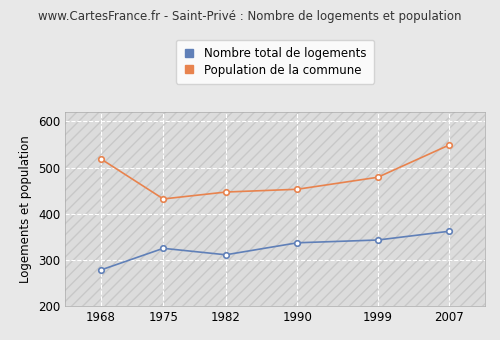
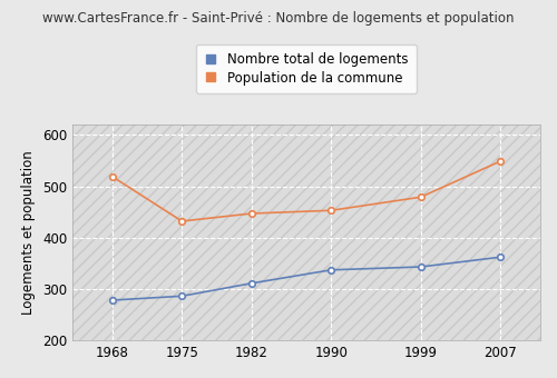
Nombre total de logements/1975: 325 -> 286
